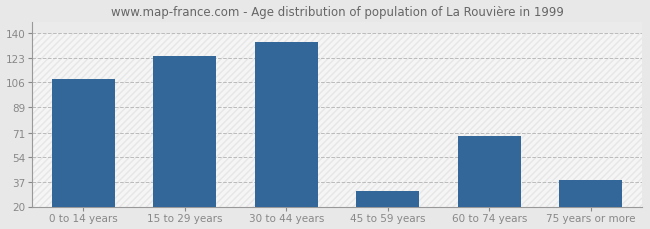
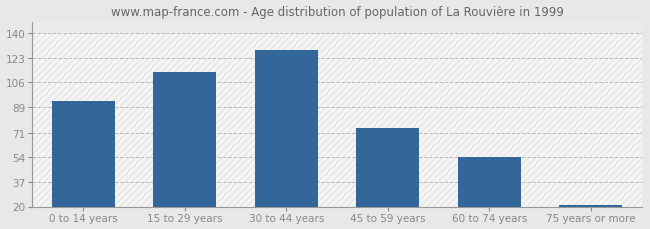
0 to 14 years: 108 -> 93
15 to 29 years: 124 -> 113
30 to 44 years: 134 -> 128
45 to 59 years: 31 -> 74
60 to 74 years: 69 -> 54
75 years or more: 38 -> 21
